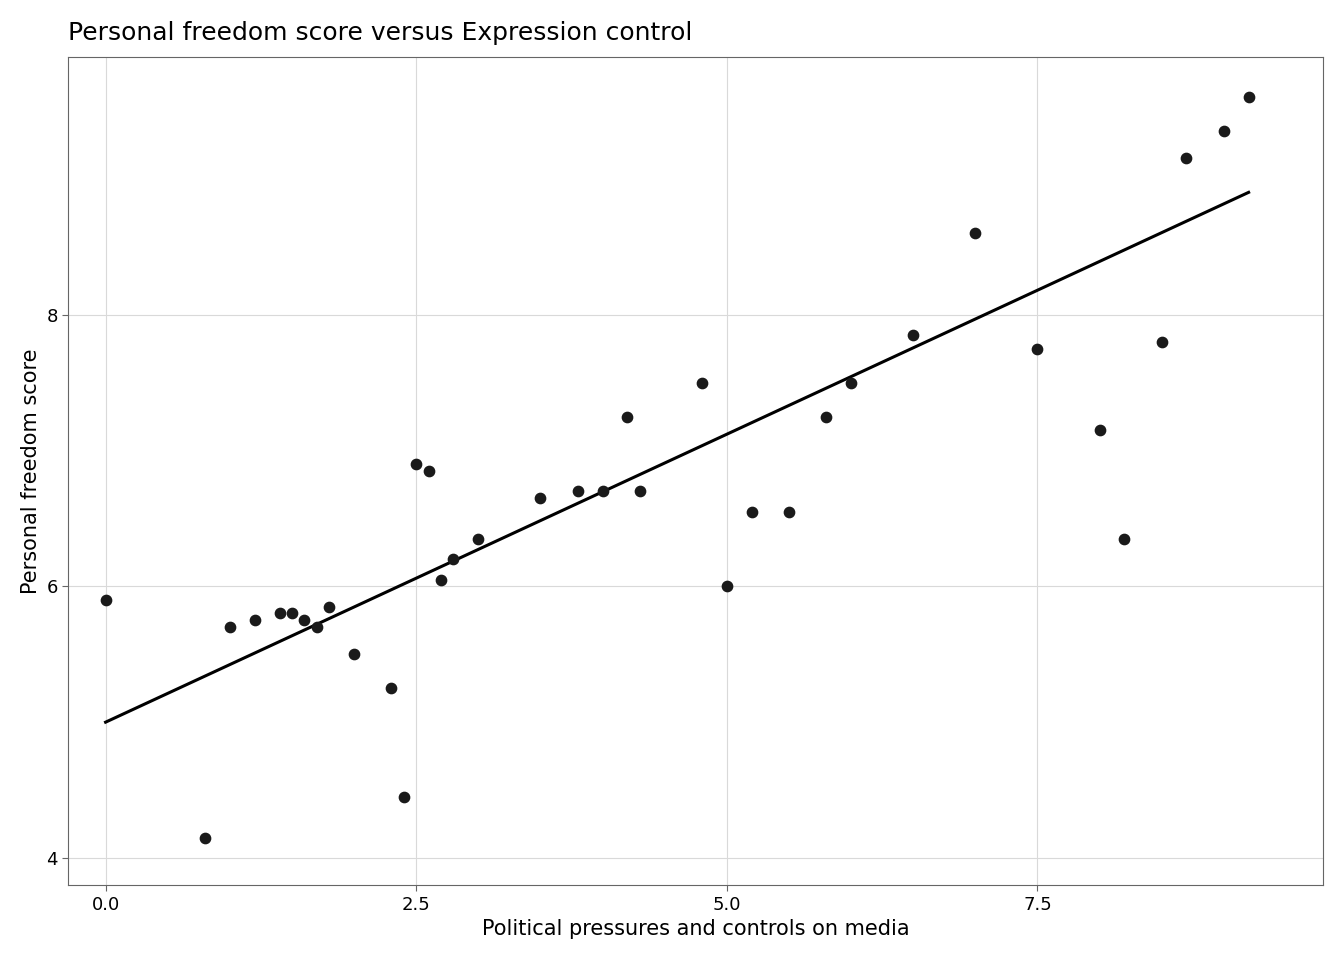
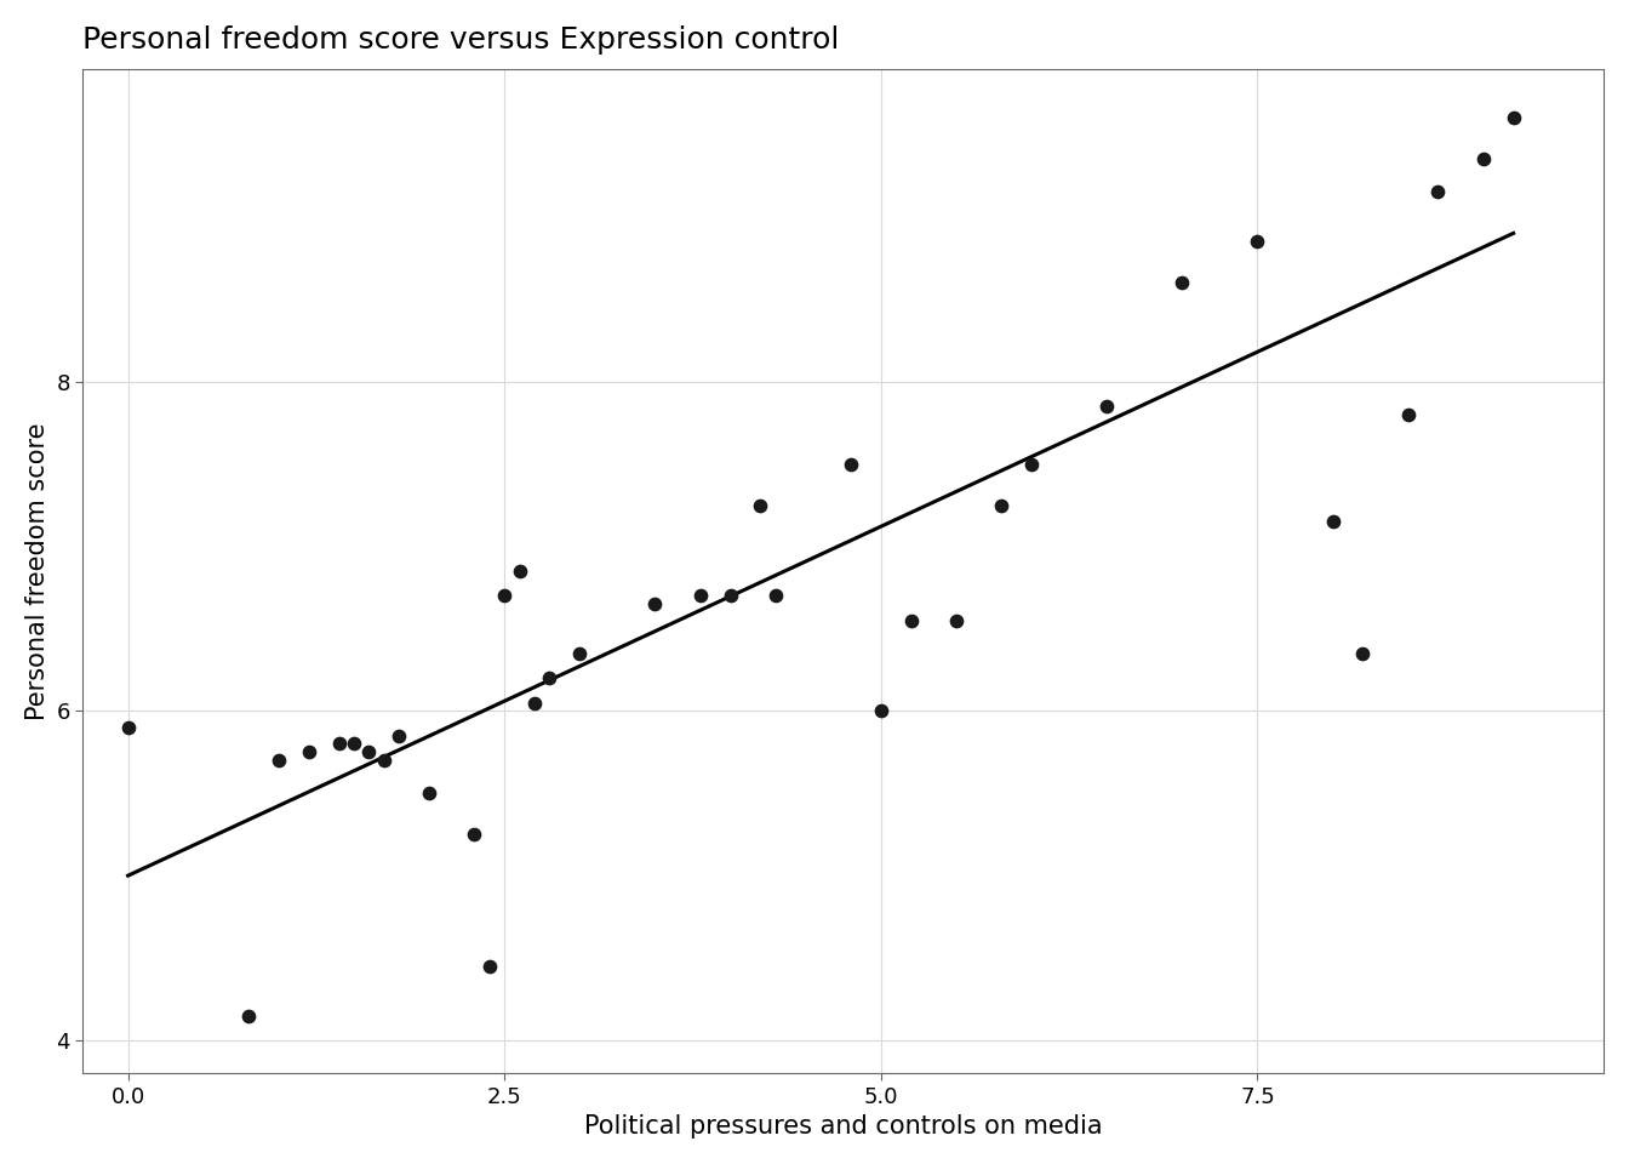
2.5: 6.90 -> 6.70
7.5: 7.75 -> 8.85
